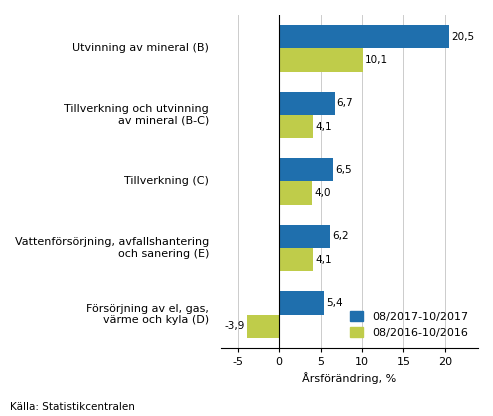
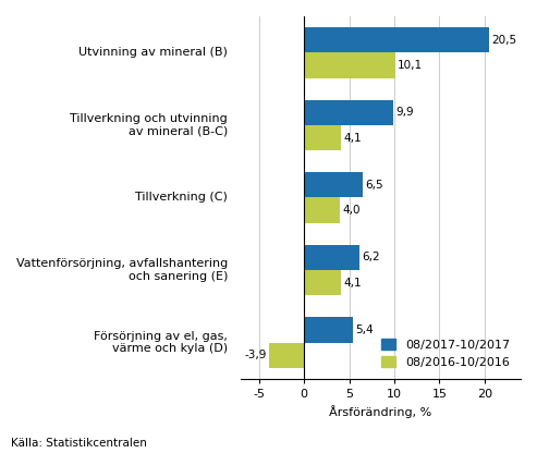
08/2017-10/2017/Tillverkning och utvinning av mineral (B-C): 6,7 -> 9,9
